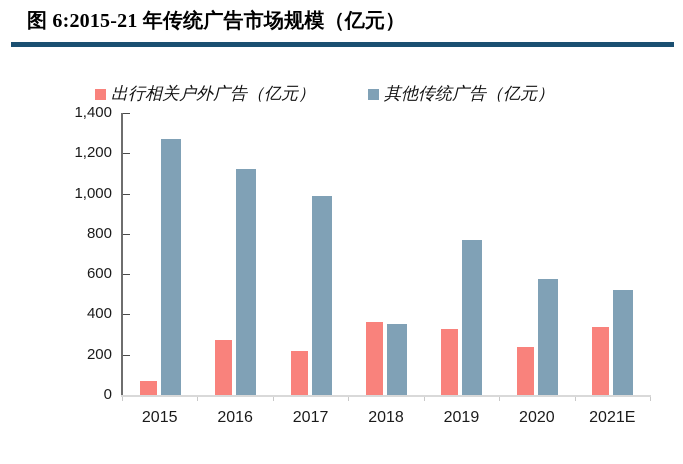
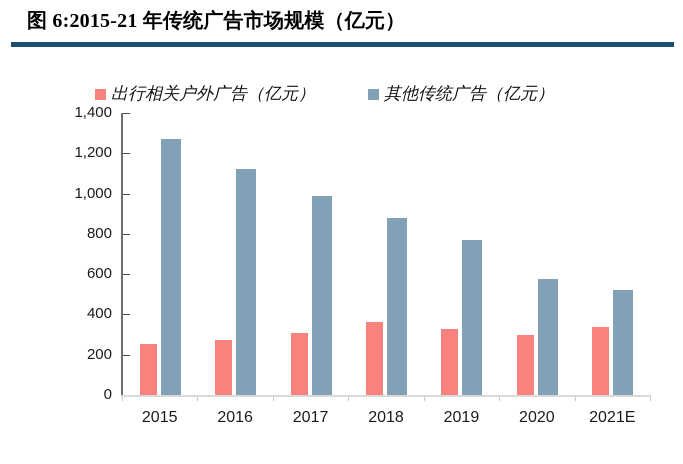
出行相关户外广告（亿元）/2015: 70 -> 260
出行相关户外广告（亿元）/2017: 220 -> 310
其他传统广告（亿元）/2018: 350 -> 880
出行相关户外广告（亿元）/2020: 240 -> 300
